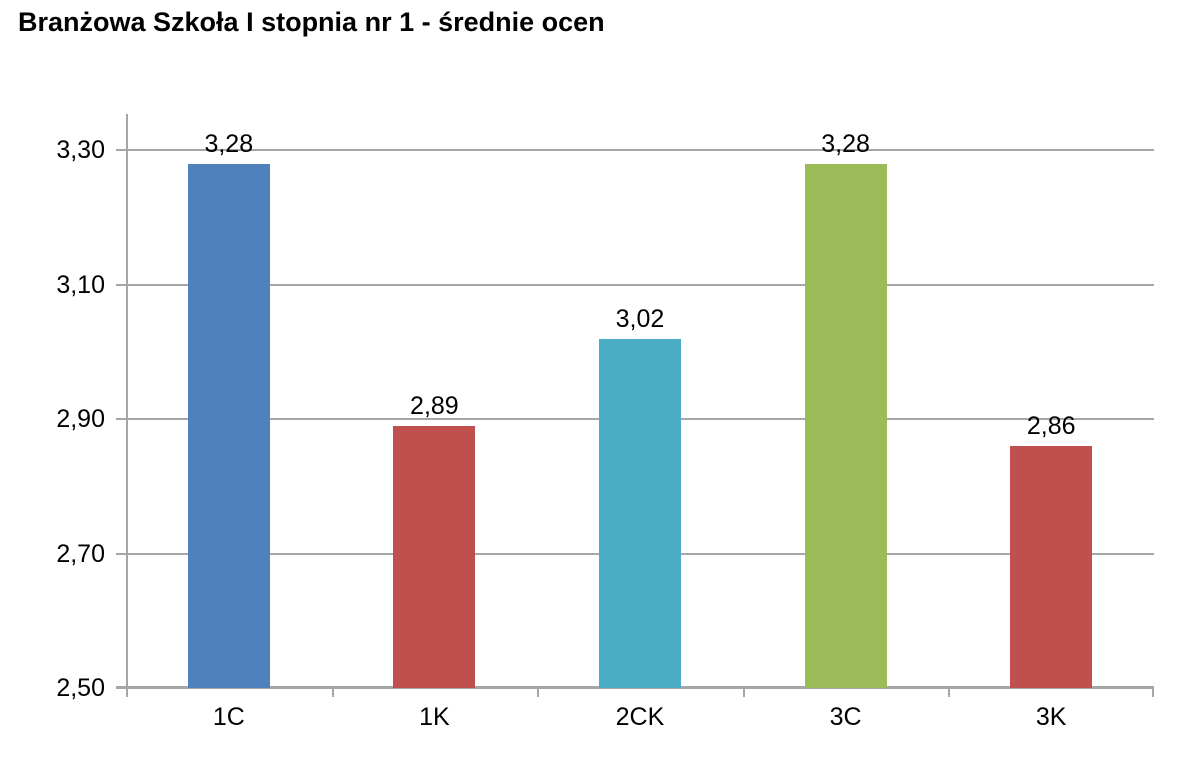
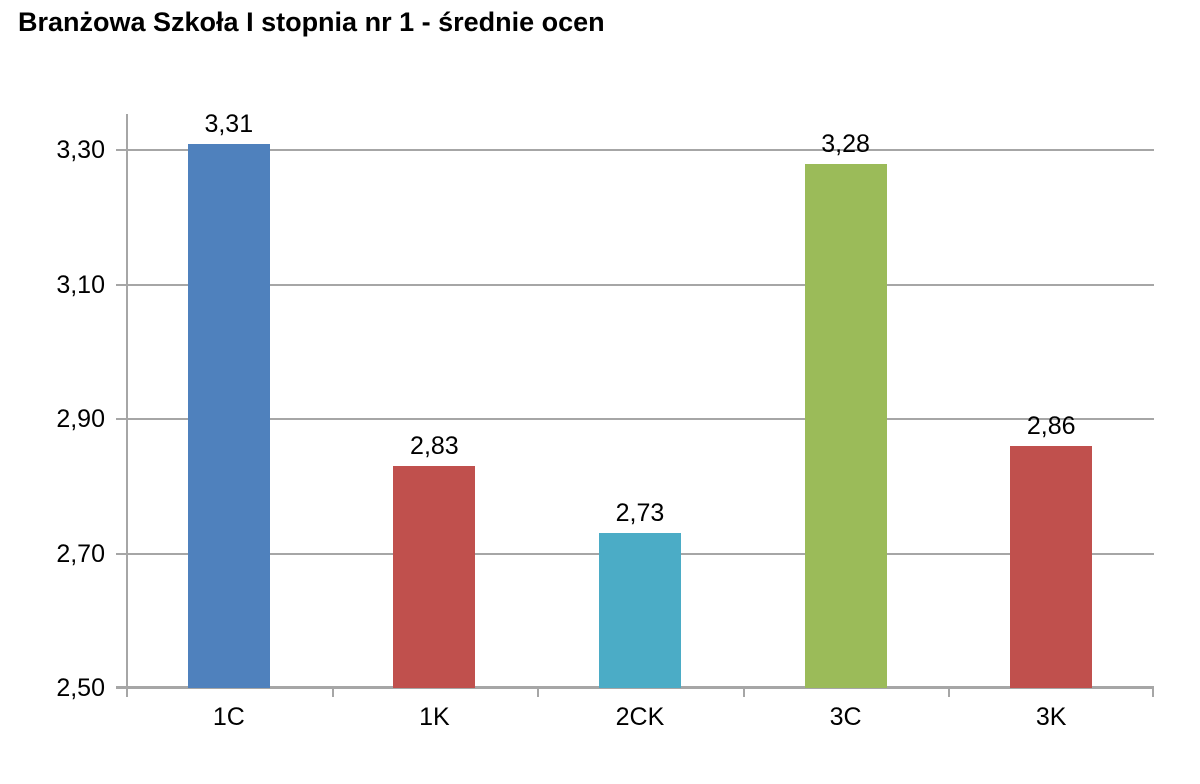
1C: 3,28 -> 3,31
1K: 2,89 -> 2,83
2CK: 3,02 -> 2,73
